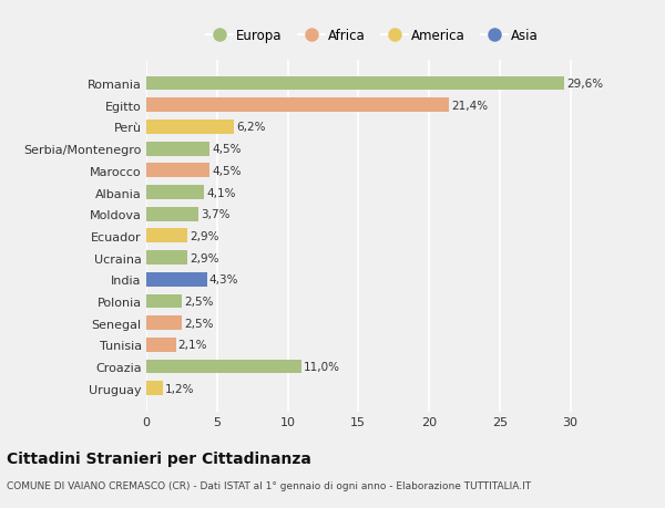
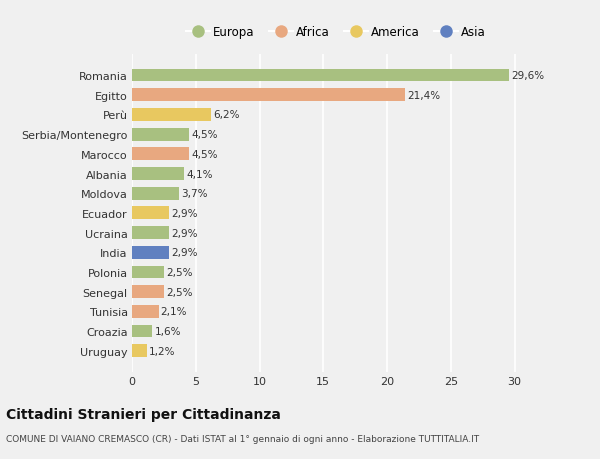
India: 4,3% -> 2,9%
Croazia: 11,0% -> 1,6%
